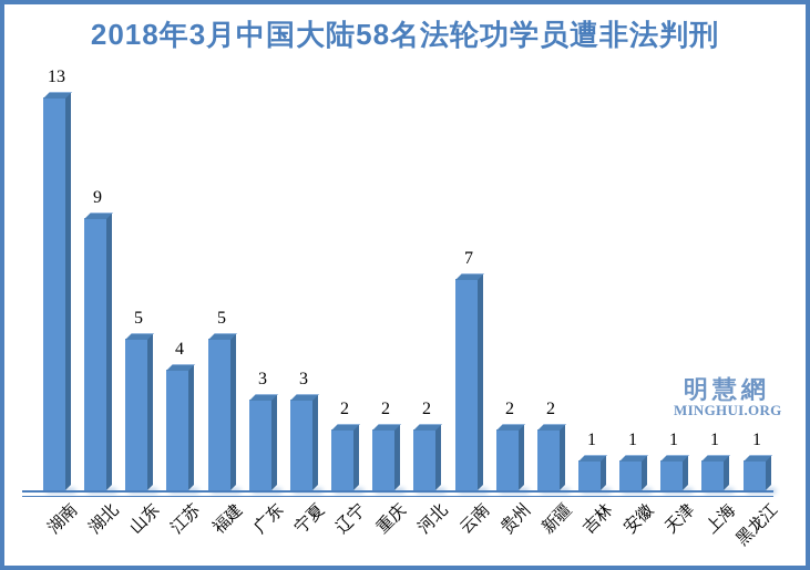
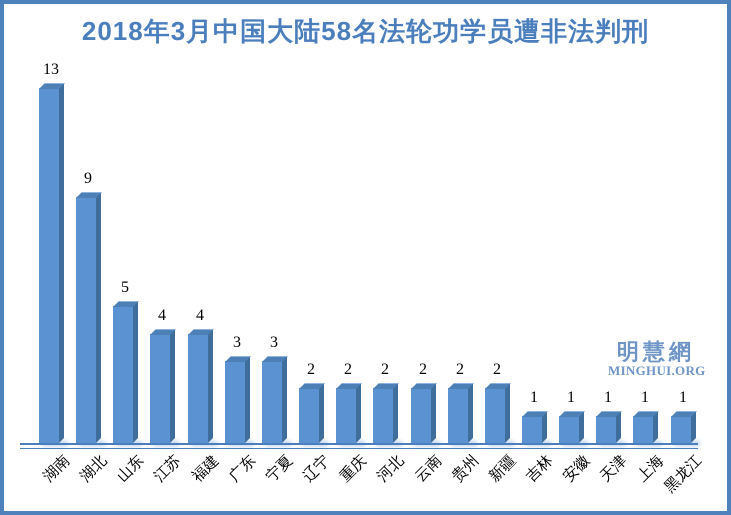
福建: 5 -> 4
云南: 7 -> 2
